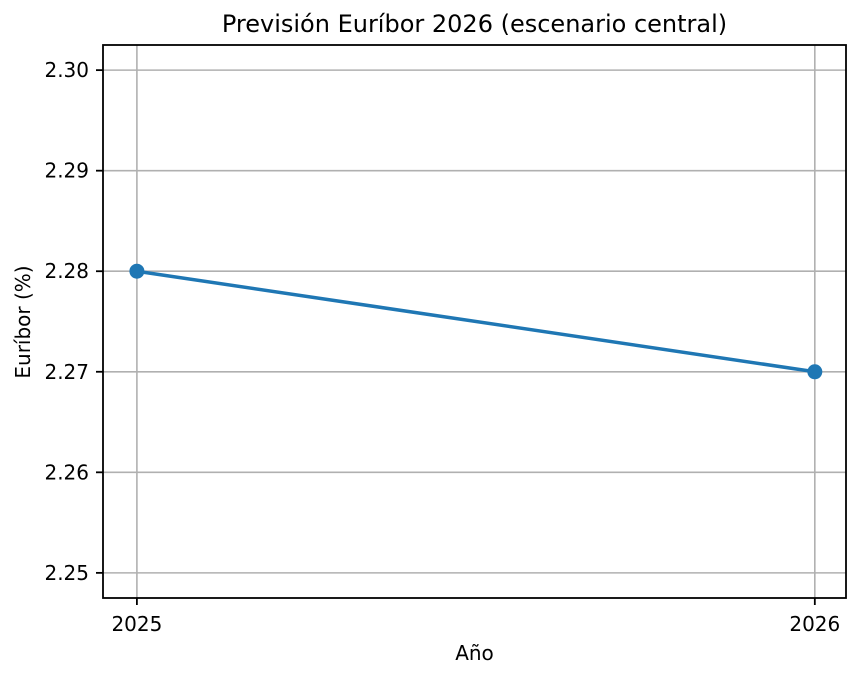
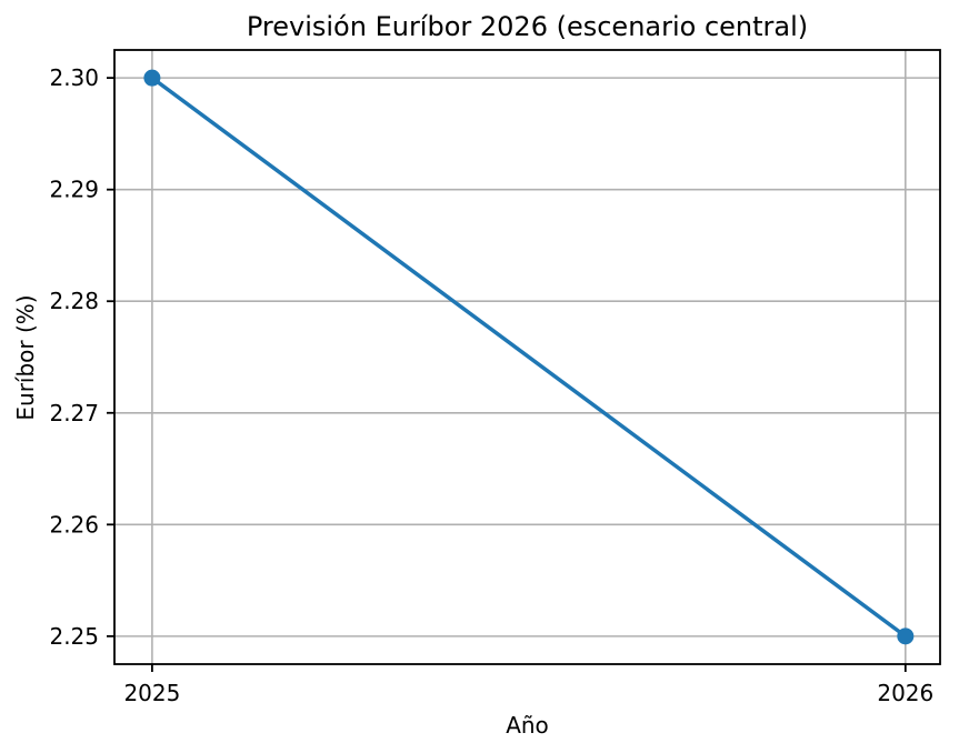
2025: 2.28 -> 2.30
2026: 2.27 -> 2.25
